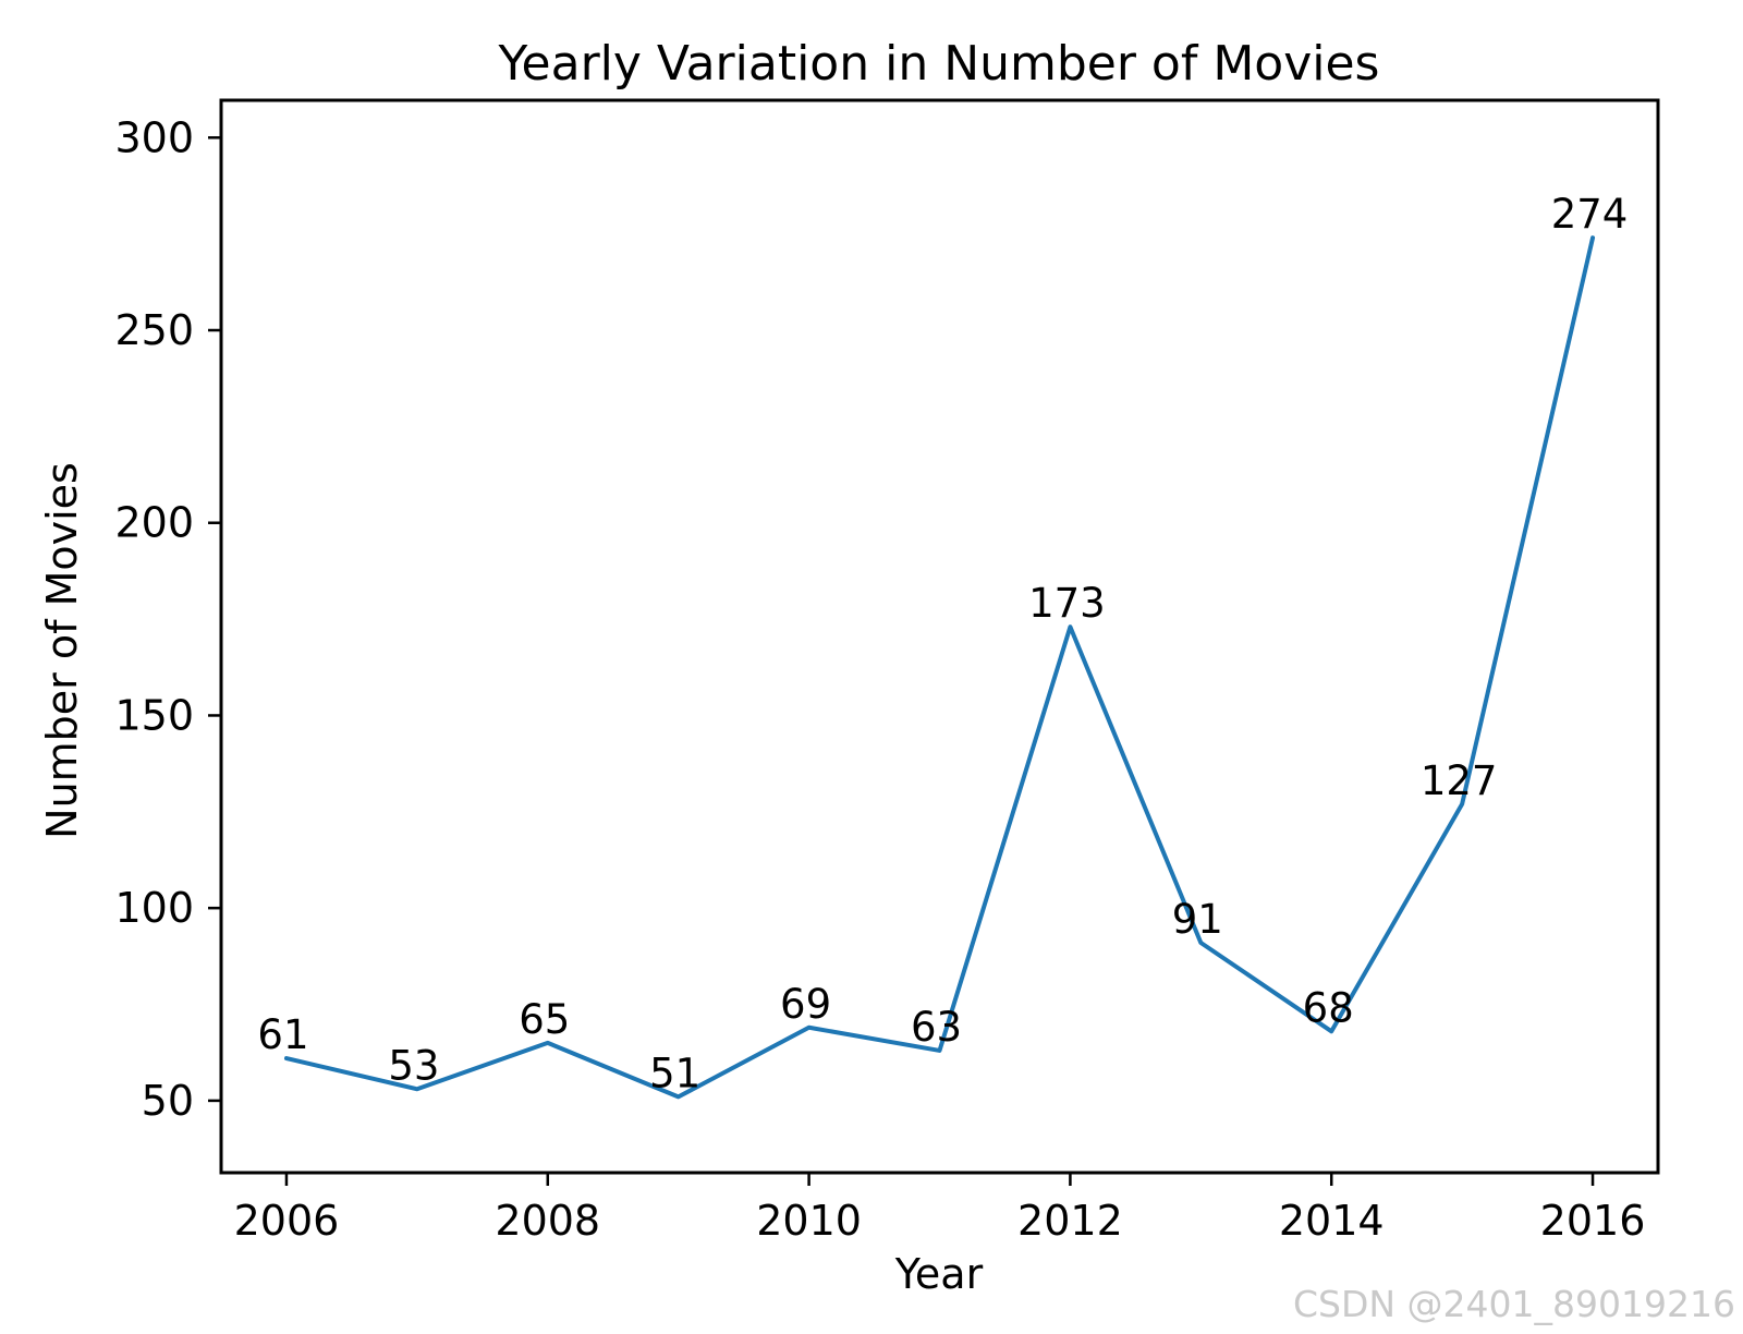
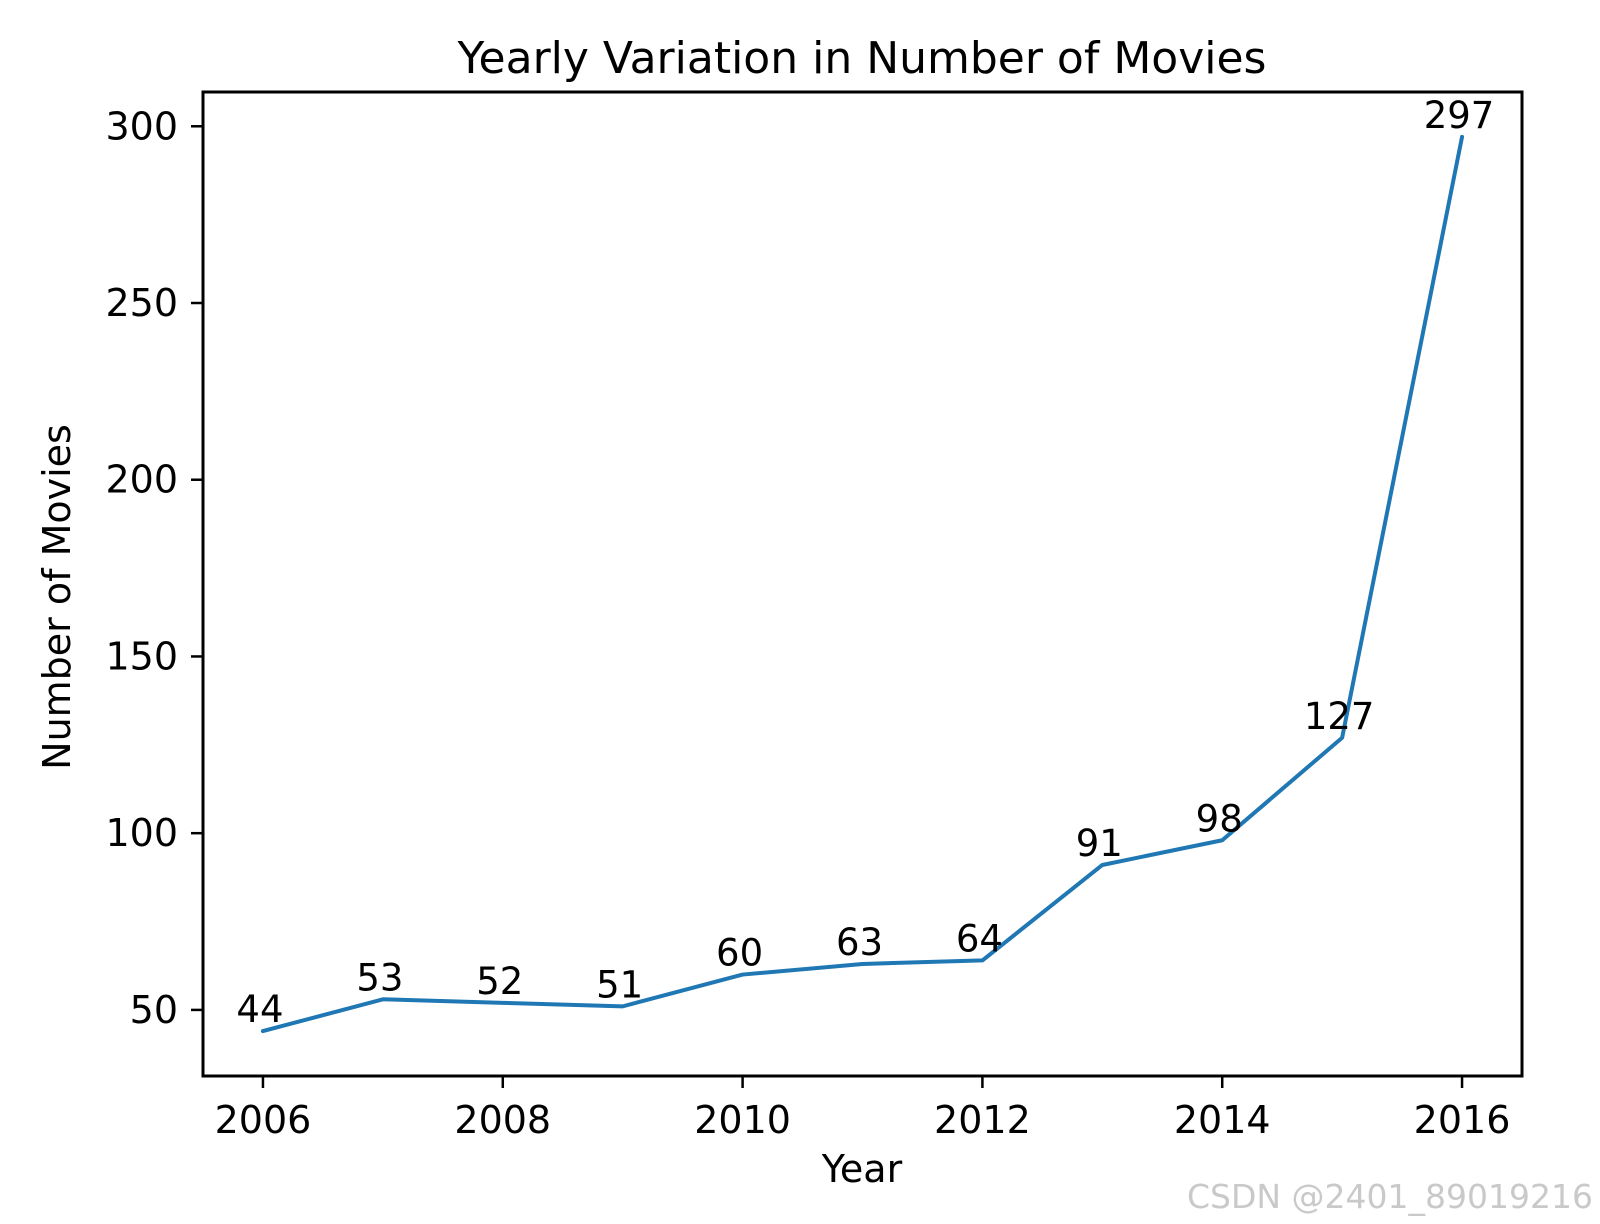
2006: 61 -> 44
2008: 65 -> 52
2010: 69 -> 60
2012: 173 -> 64
2014: 68 -> 98
2016: 274 -> 297
